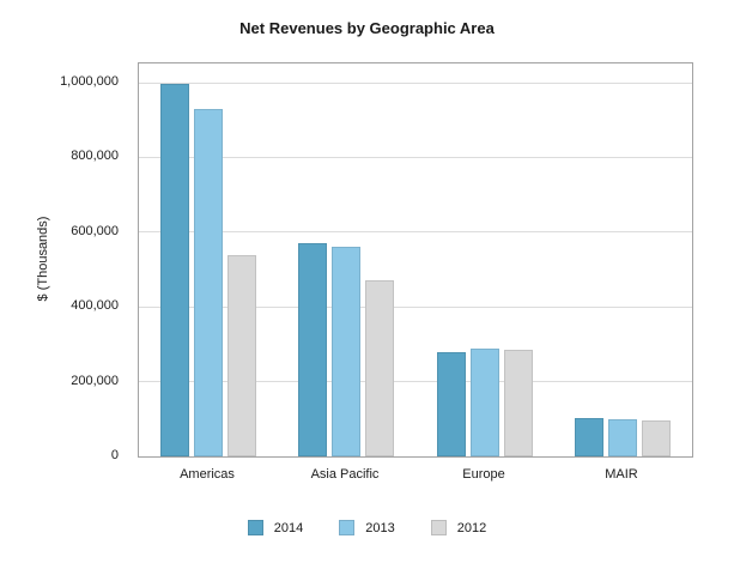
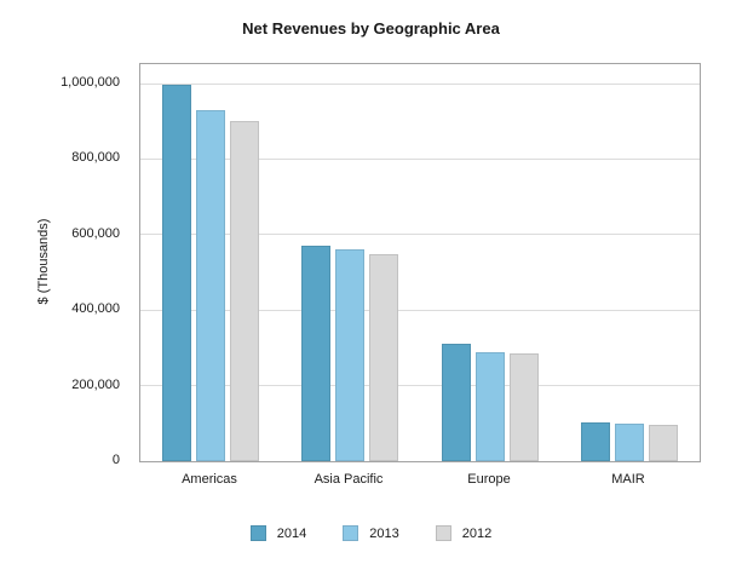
2012/Americas: 540000 -> 900000
2012/Asia Pacific: 470000 -> 550000
2014/Europe: 280000 -> 310000
